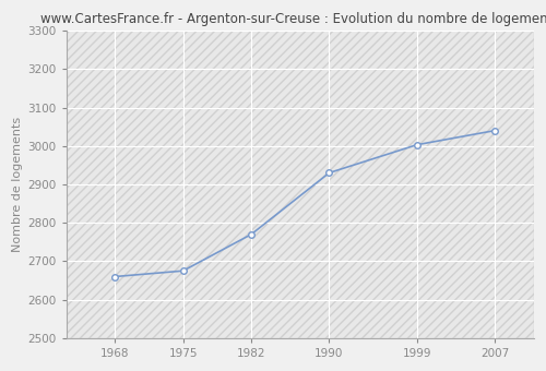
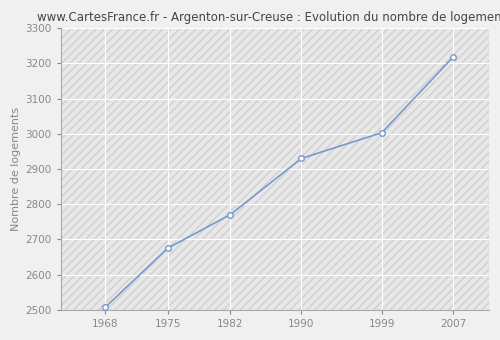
1968: 2660 -> 2507
2007: 3040 -> 3218
